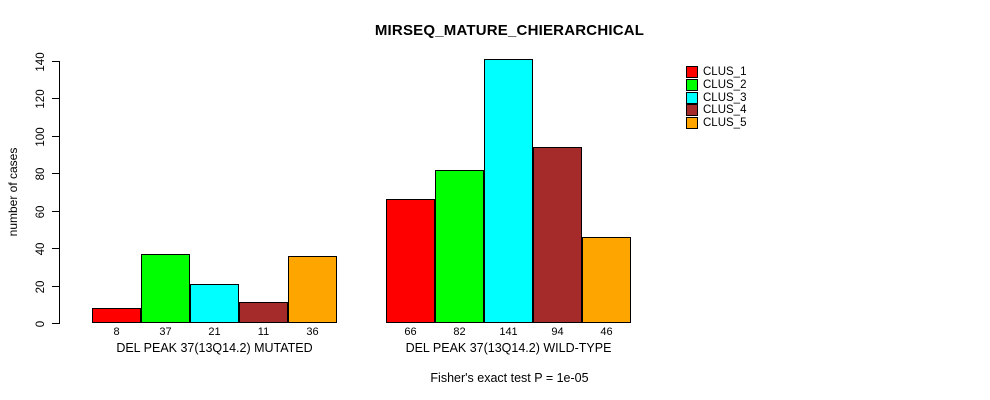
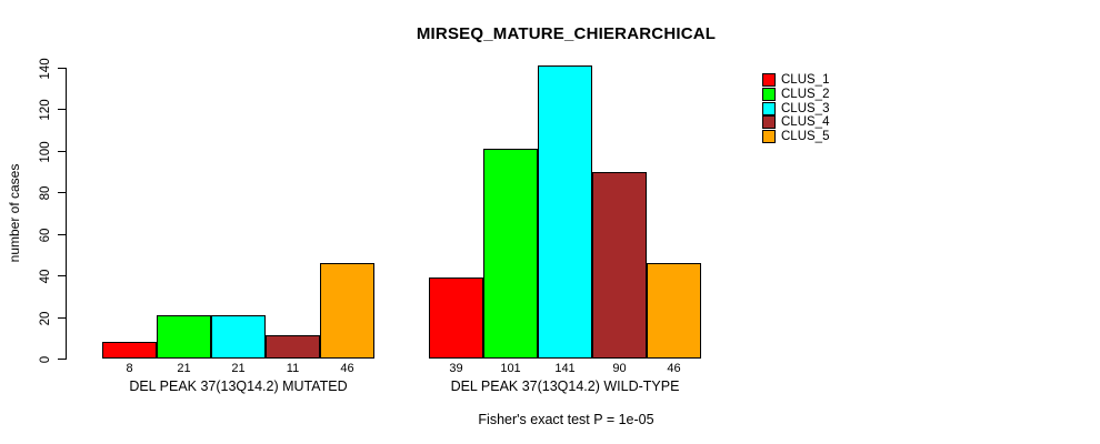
CLUS_2/DEL PEAK 37(13Q14.2) MUTATED: 37 -> 21
CLUS_5/DEL PEAK 37(13Q14.2) MUTATED: 36 -> 46
CLUS_1/DEL PEAK 37(13Q14.2) WILD-TYPE: 66 -> 39
CLUS_2/DEL PEAK 37(13Q14.2) WILD-TYPE: 82 -> 101
CLUS_4/DEL PEAK 37(13Q14.2) WILD-TYPE: 94 -> 90
